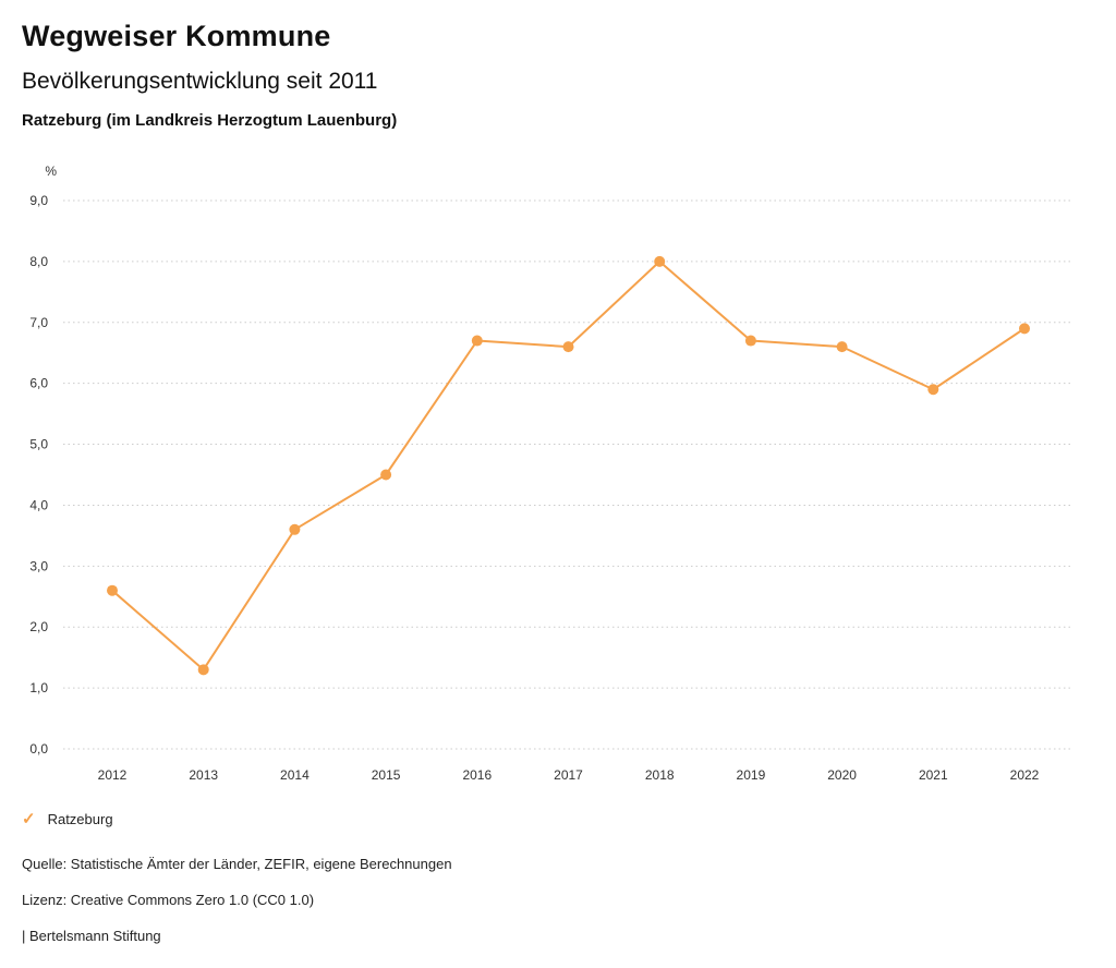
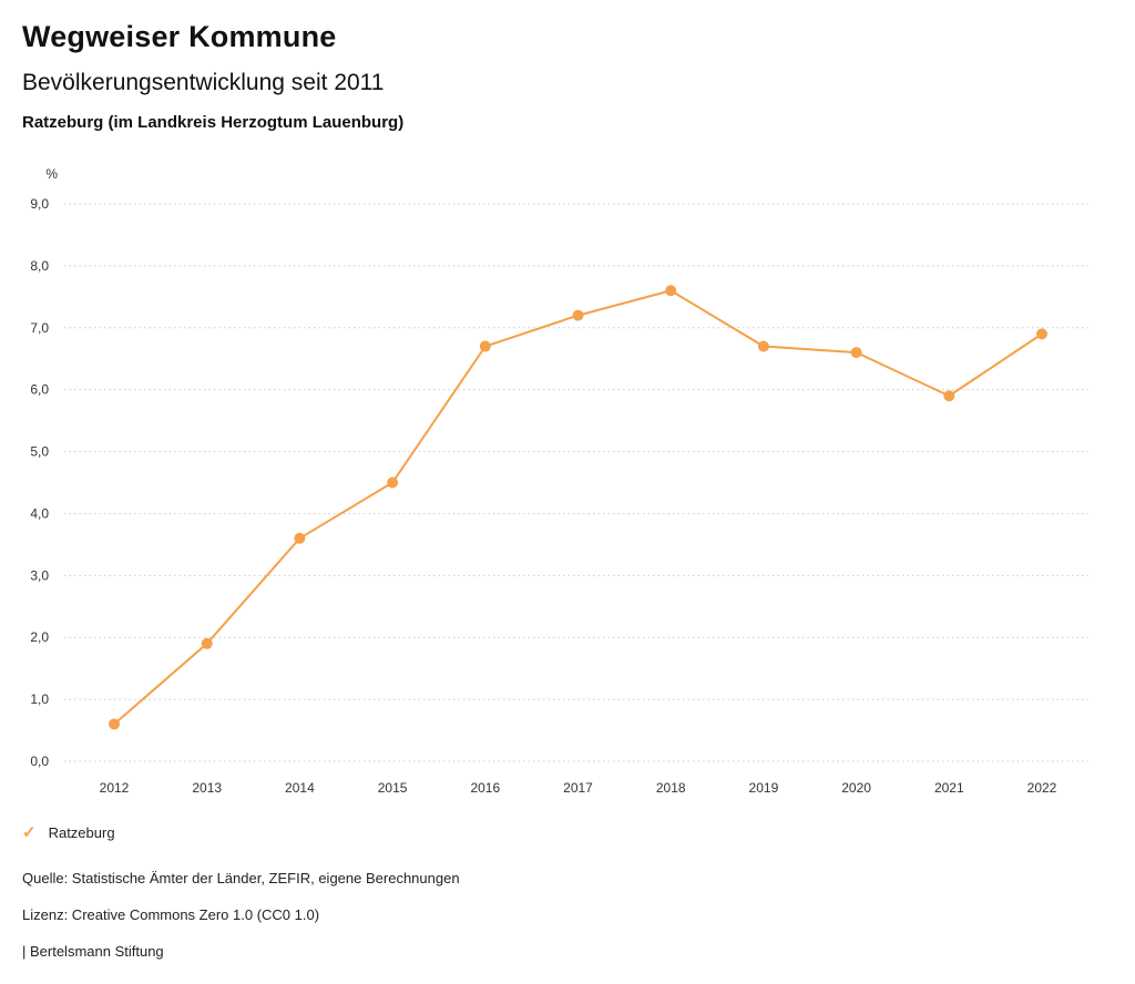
2012: 2,6 -> 0,6
2013: 1,3 -> 1,9
2017: 6,6 -> 7,2
2018: 8,0 -> 7,6
